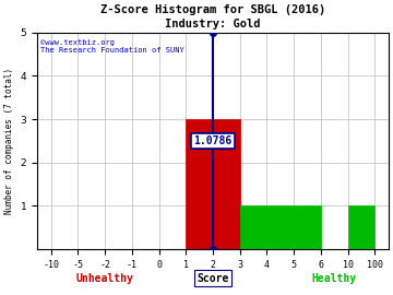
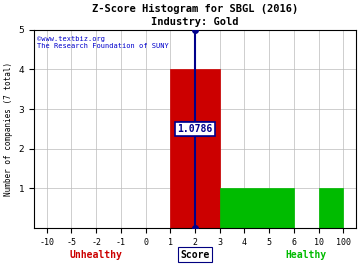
2: 3 -> 4
